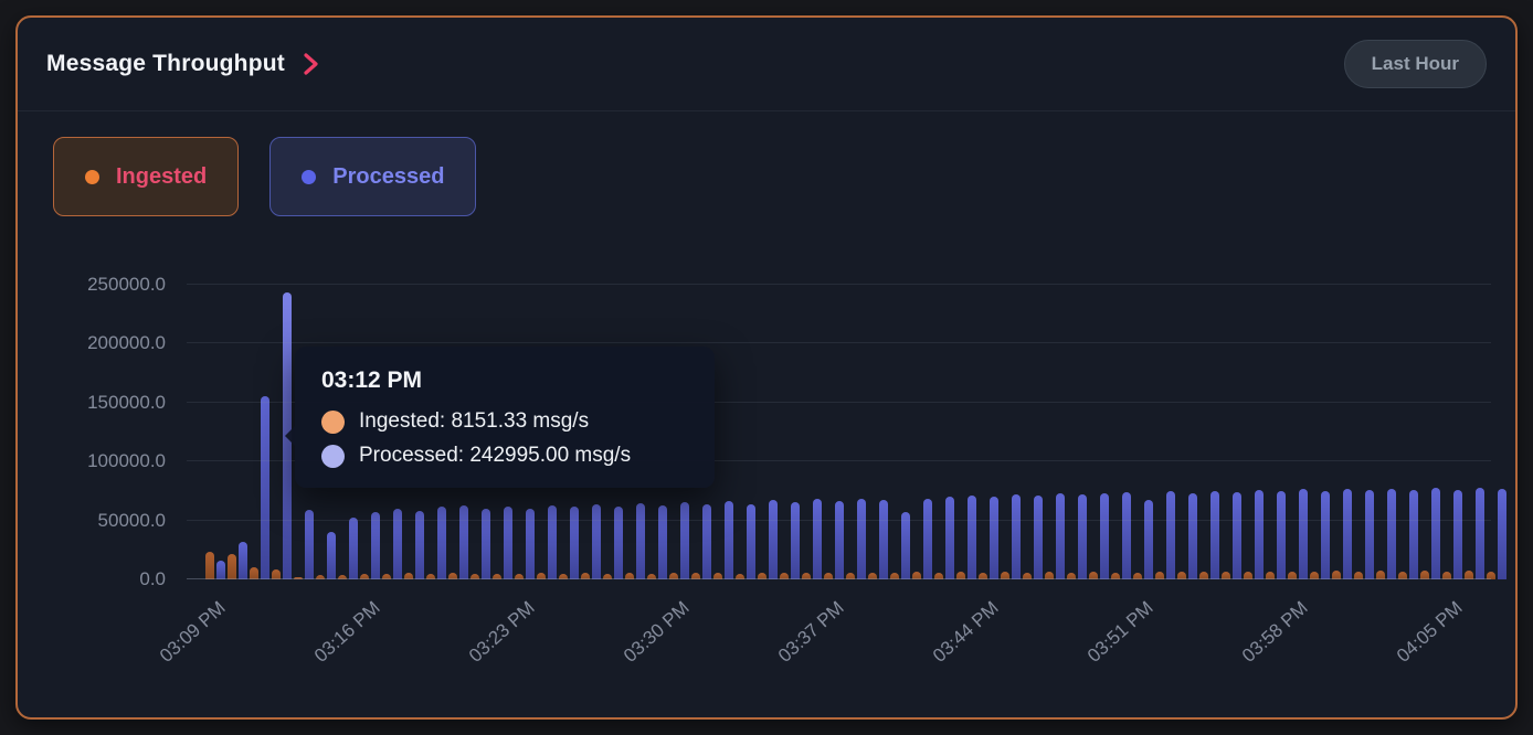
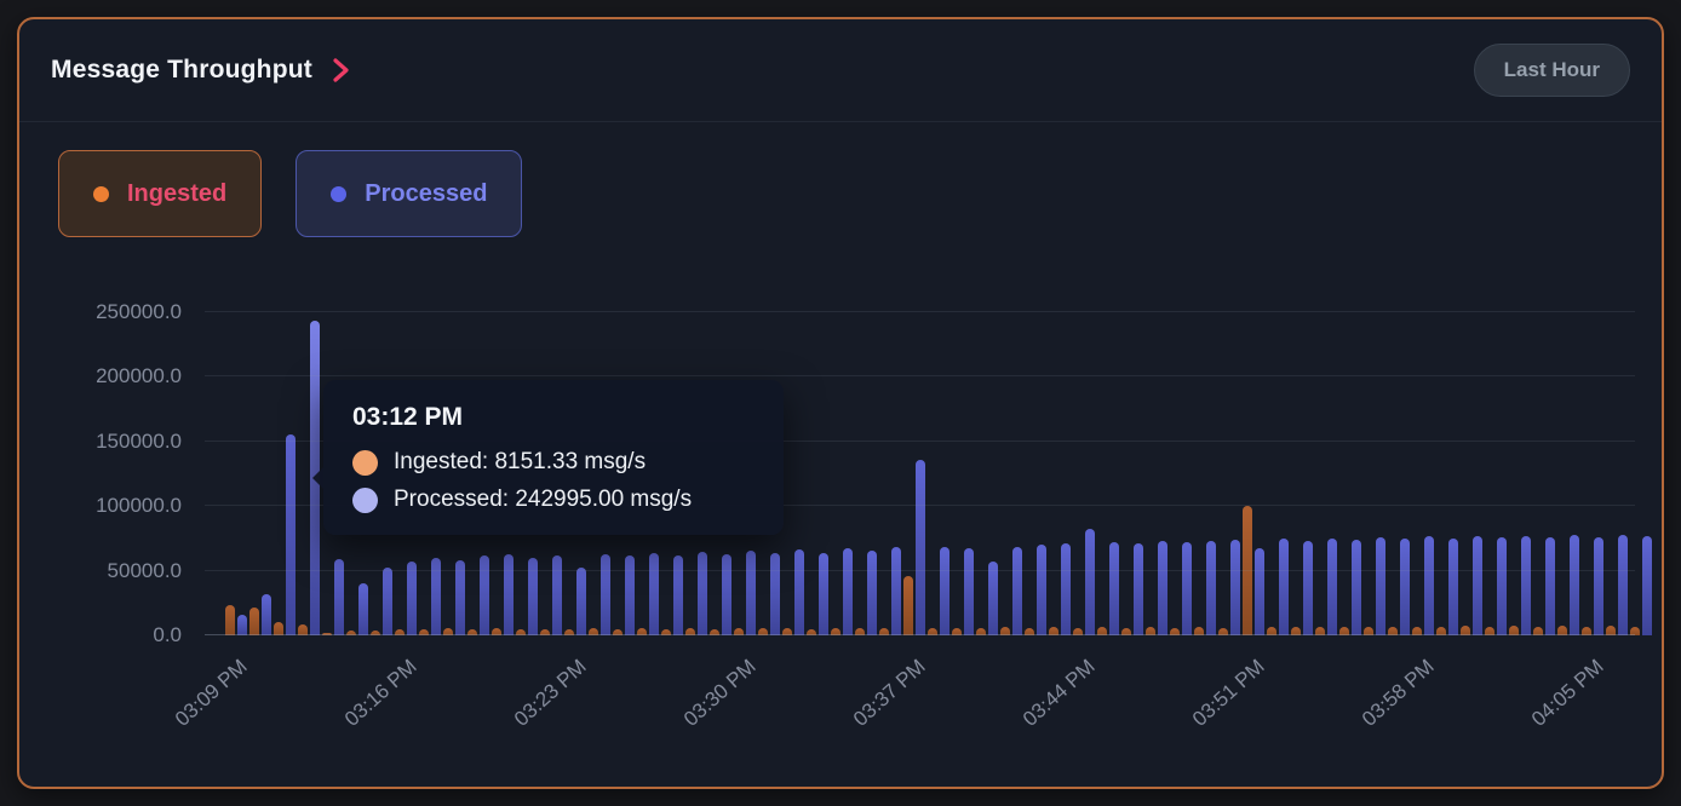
Processed/03:23 PM: 60000 -> 52000
Ingested/03:37 PM: 6000 -> 46000
Processed/03:37 PM: 66000 -> 136000
Processed/03:44 PM: 70000 -> 82000
Ingested/03:51 PM: 6000 -> 100000
